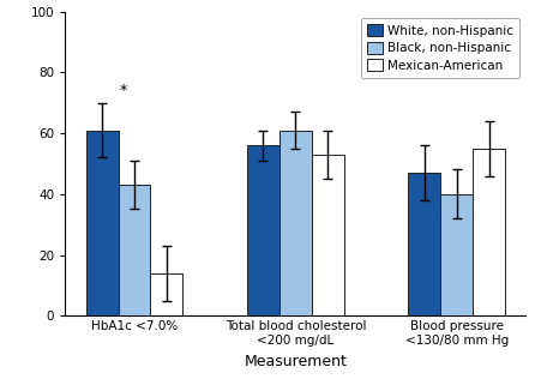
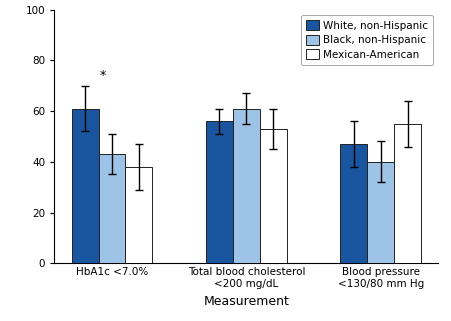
Mexican-American/HbA1c <7.0%: 14 -> 38
